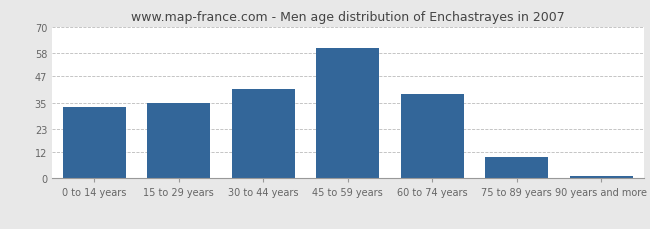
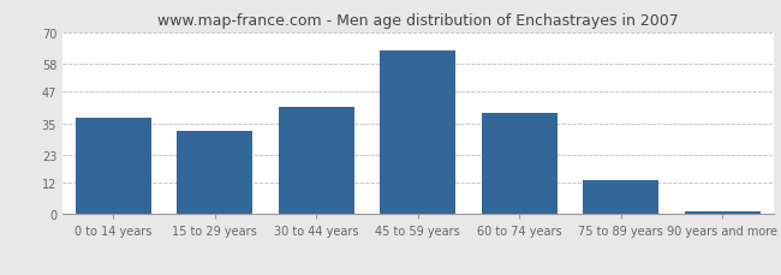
0 to 14 years: 33 -> 37
15 to 29 years: 35 -> 32
45 to 59 years: 60 -> 63
75 to 89 years: 10 -> 13
